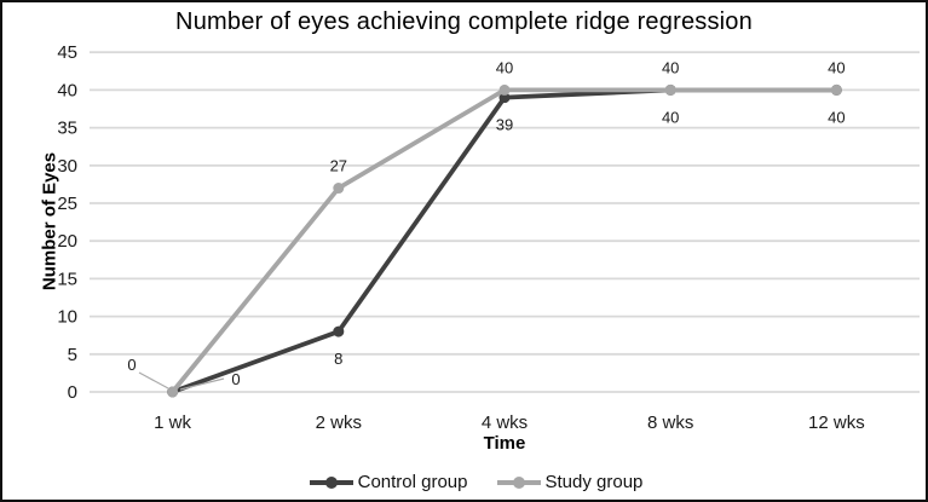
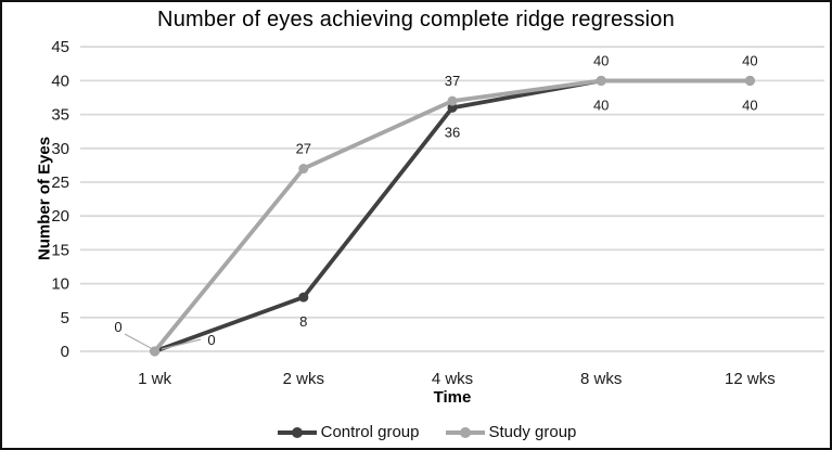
Control group/4 wks: 39 -> 36
Study group/4 wks: 40 -> 37
